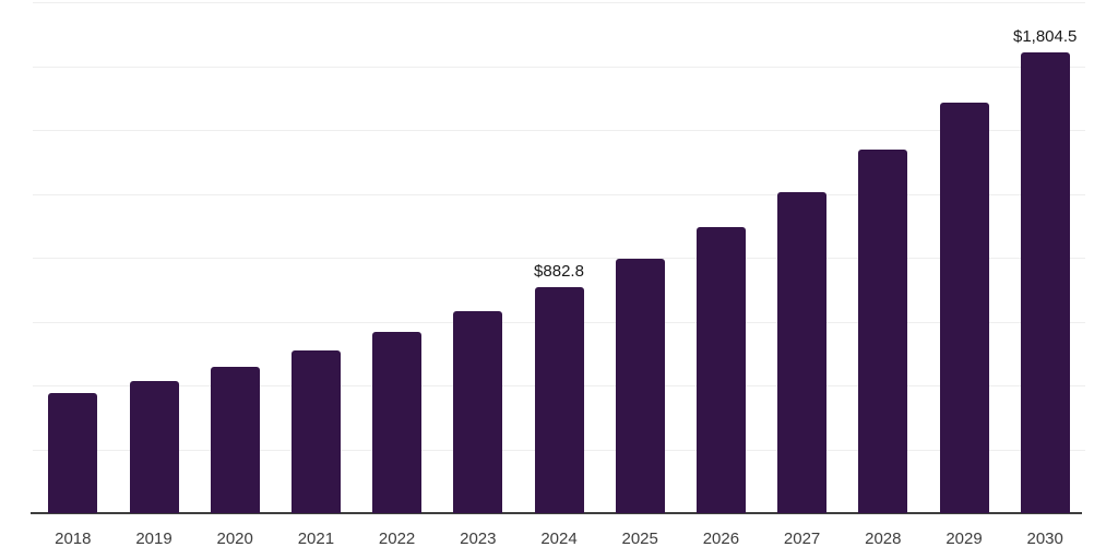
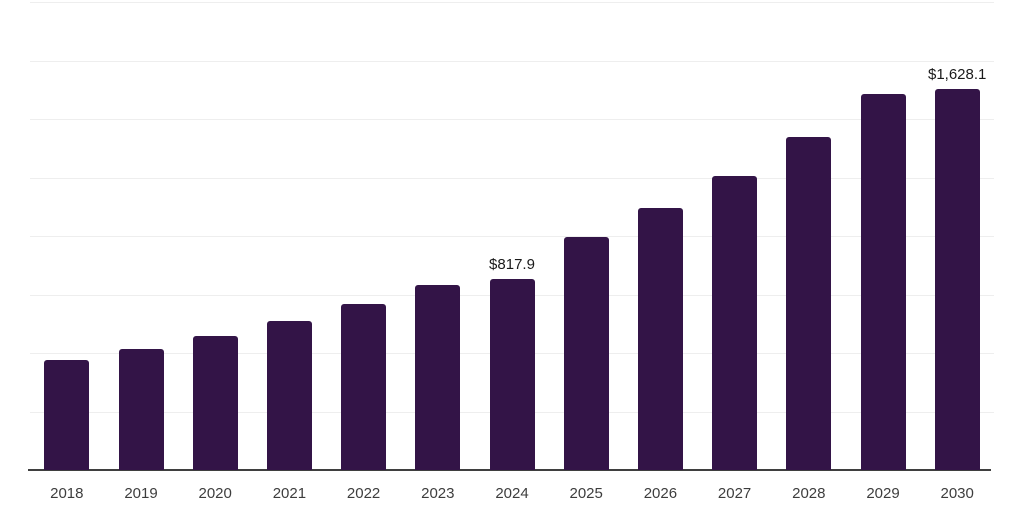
2024: $882.8 -> $817.9
2030: $1,804.5 -> $1,628.1
